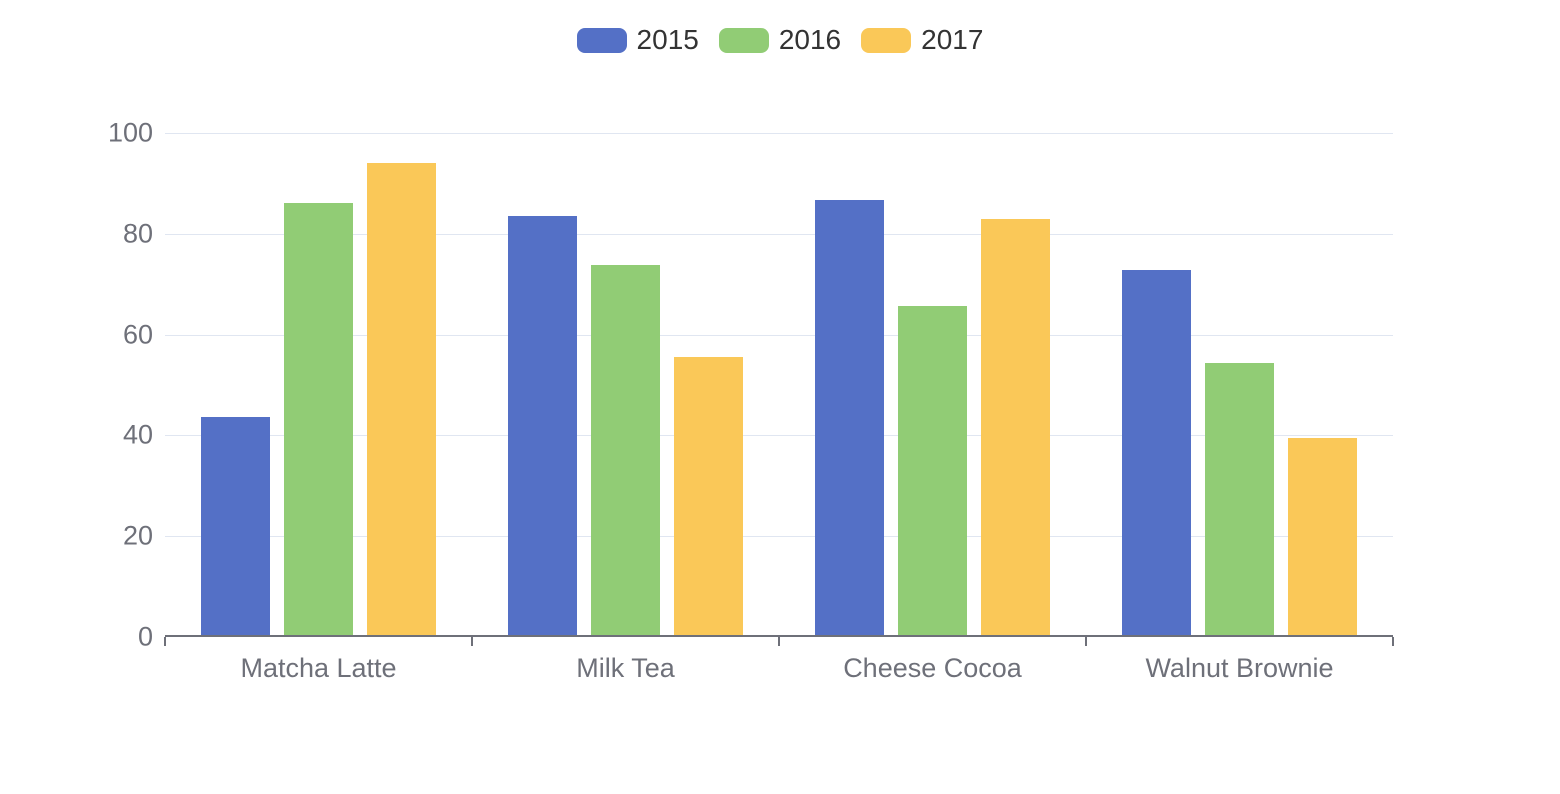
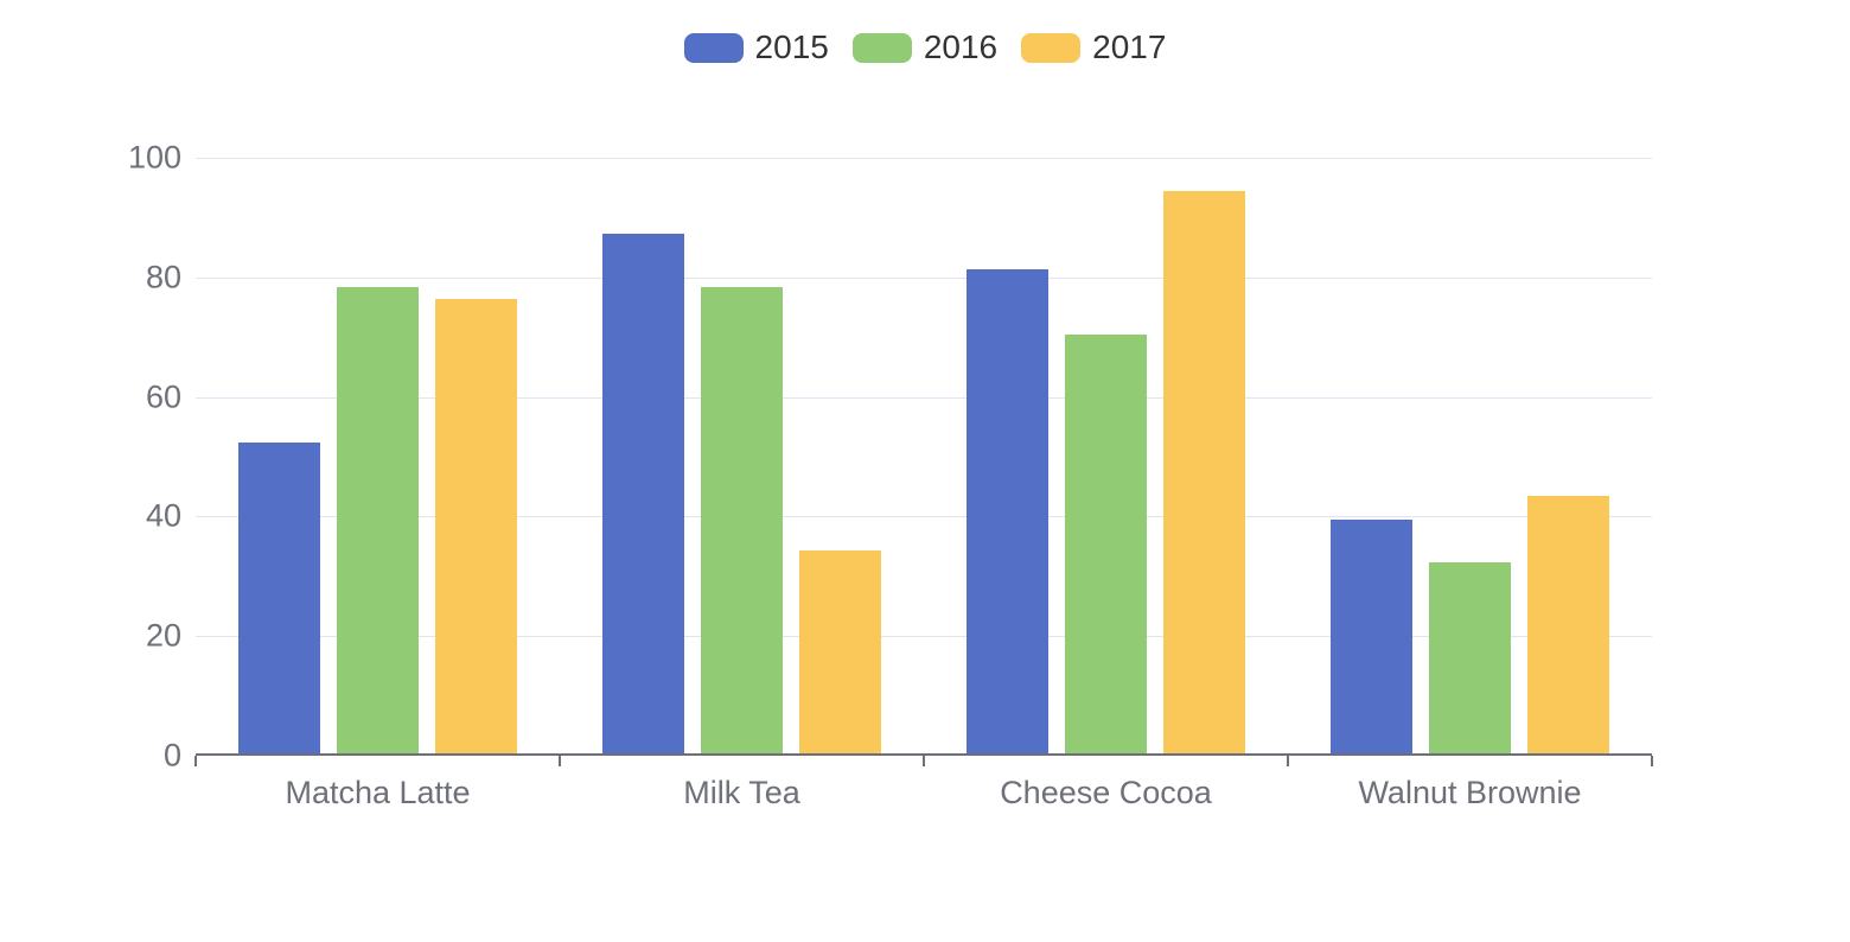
2015/Matcha Latte: 43 -> 52
2016/Matcha Latte: 86 -> 78
2017/Matcha Latte: 94 -> 76
2015/Milk Tea: 83 -> 87
2016/Milk Tea: 73 -> 78
2017/Milk Tea: 55 -> 34
2015/Cheese Cocoa: 86 -> 81
2016/Cheese Cocoa: 65 -> 70
2017/Cheese Cocoa: 82 -> 94
2015/Walnut Brownie: 72 -> 39
2016/Walnut Brownie: 54 -> 32
2017/Walnut Brownie: 39 -> 43
